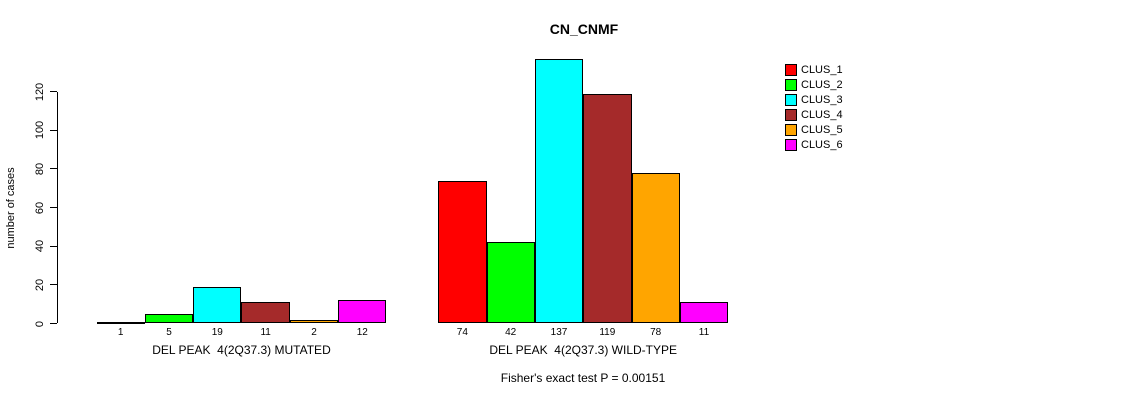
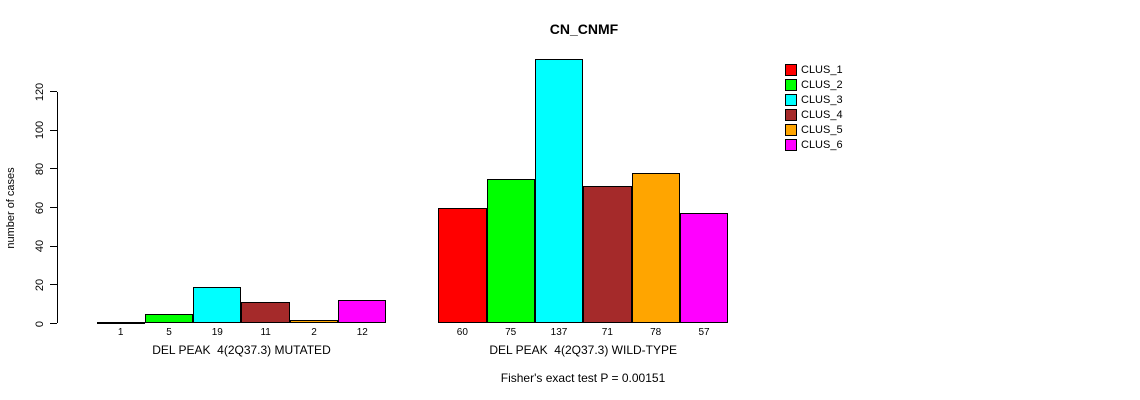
CLUS_1/DEL PEAK 4(2Q37.3) WILD-TYPE: 74 -> 60
CLUS_2/DEL PEAK 4(2Q37.3) WILD-TYPE: 42 -> 75
CLUS_4/DEL PEAK 4(2Q37.3) WILD-TYPE: 119 -> 71
CLUS_6/DEL PEAK 4(2Q37.3) WILD-TYPE: 11 -> 57
